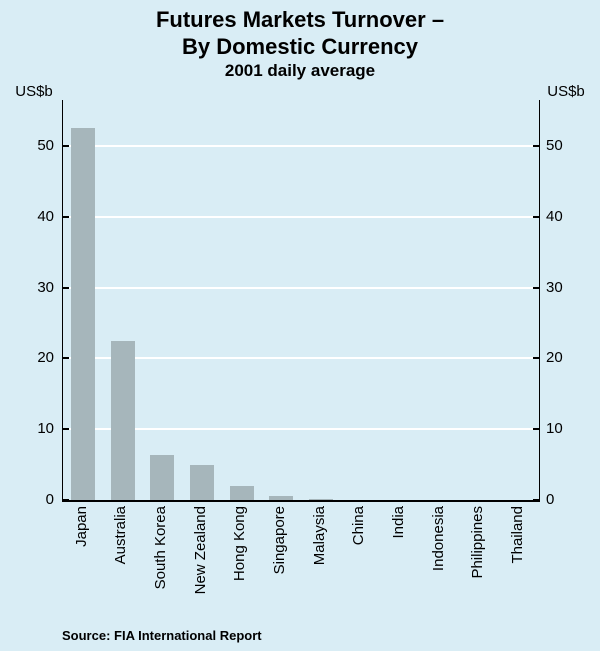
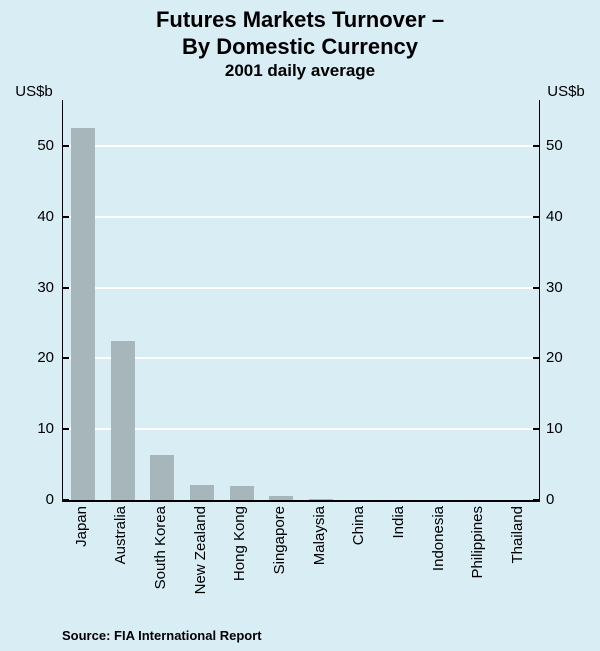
New Zealand: 5 -> 2
